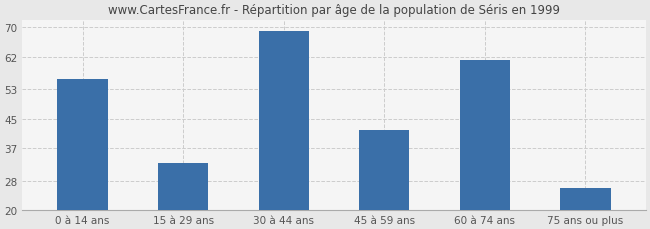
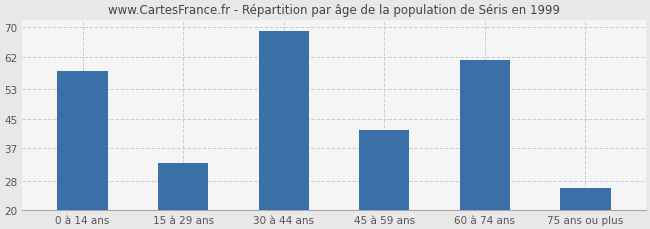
0 à 14 ans: 56 -> 58
